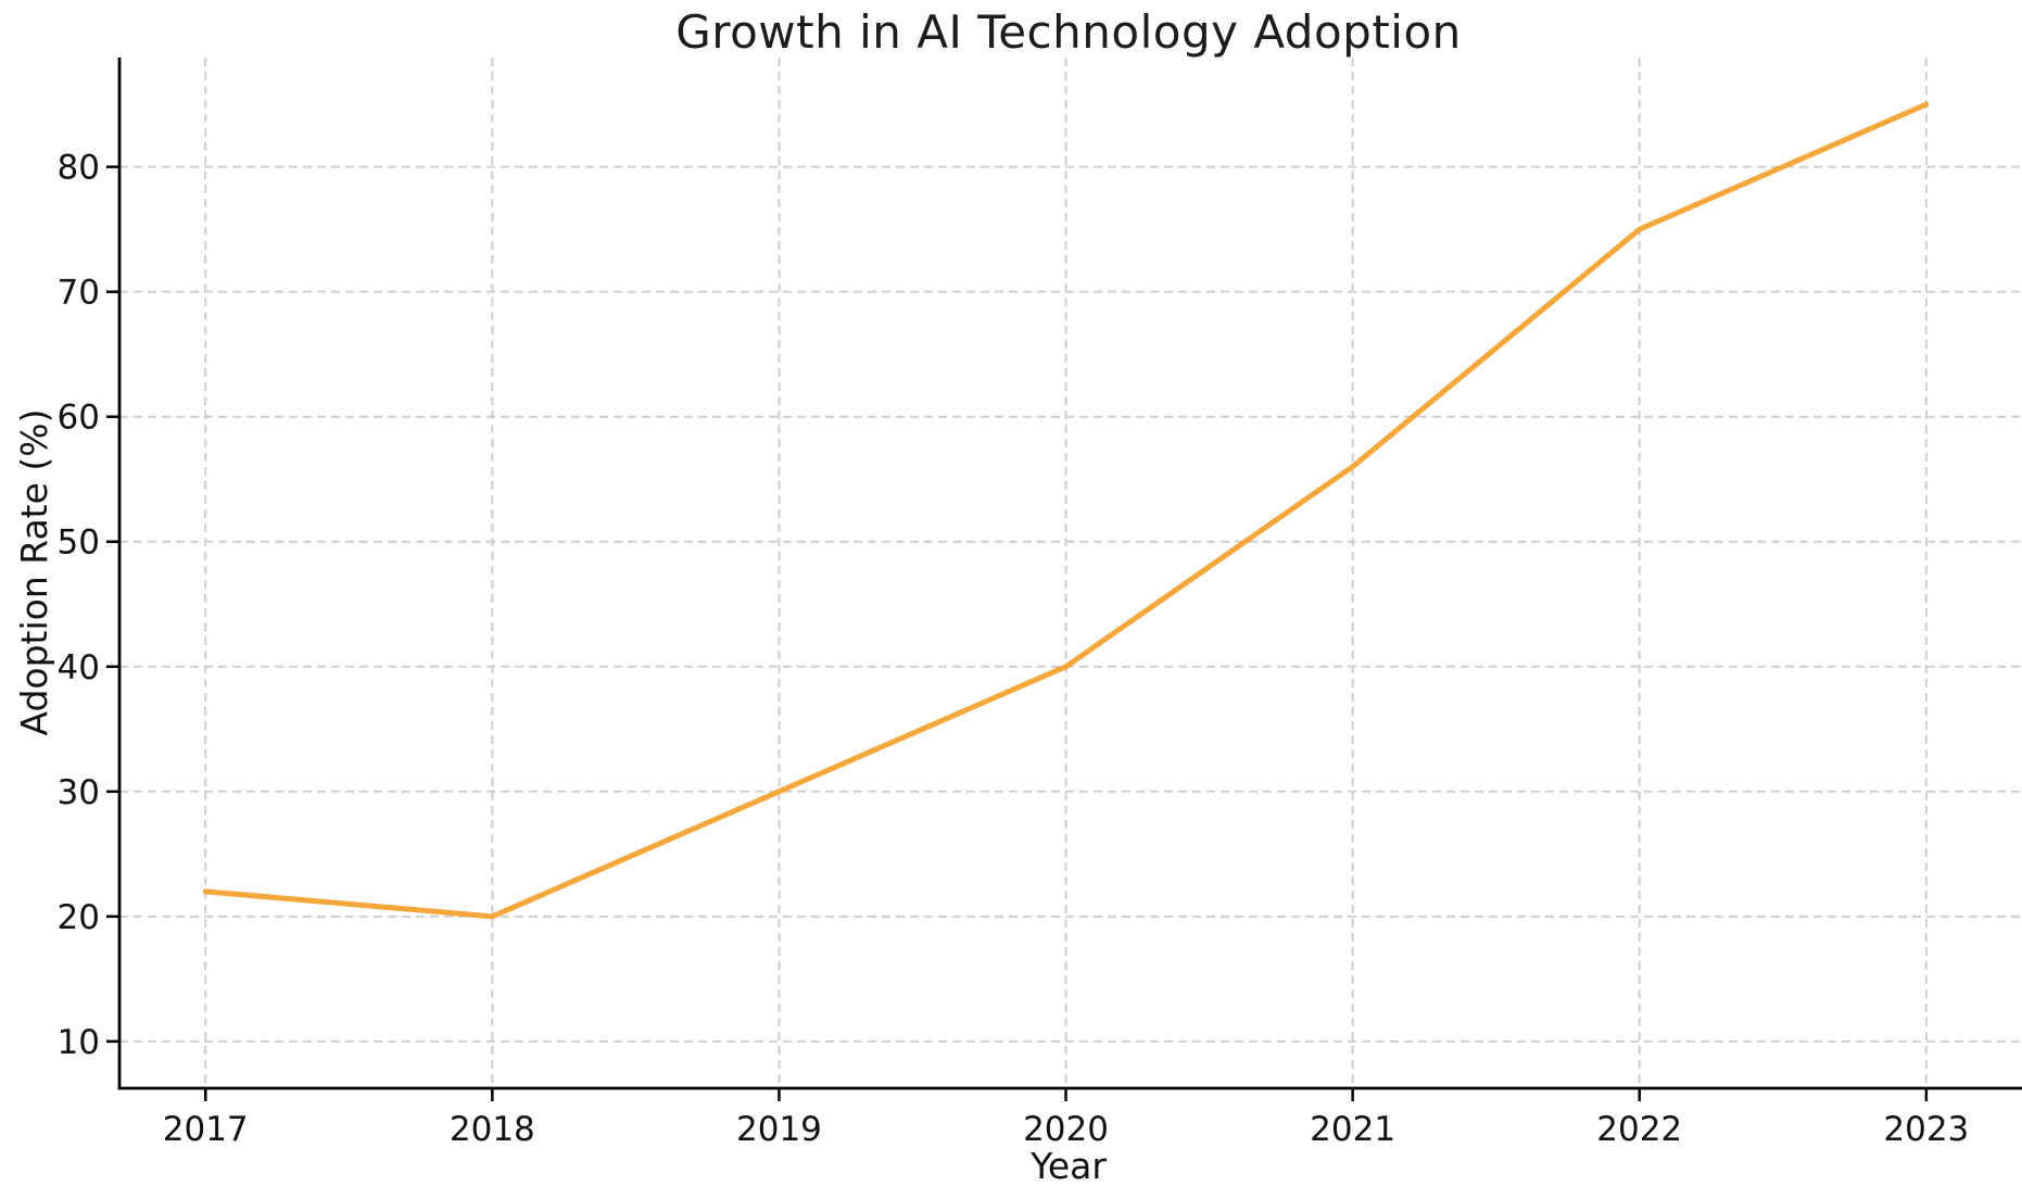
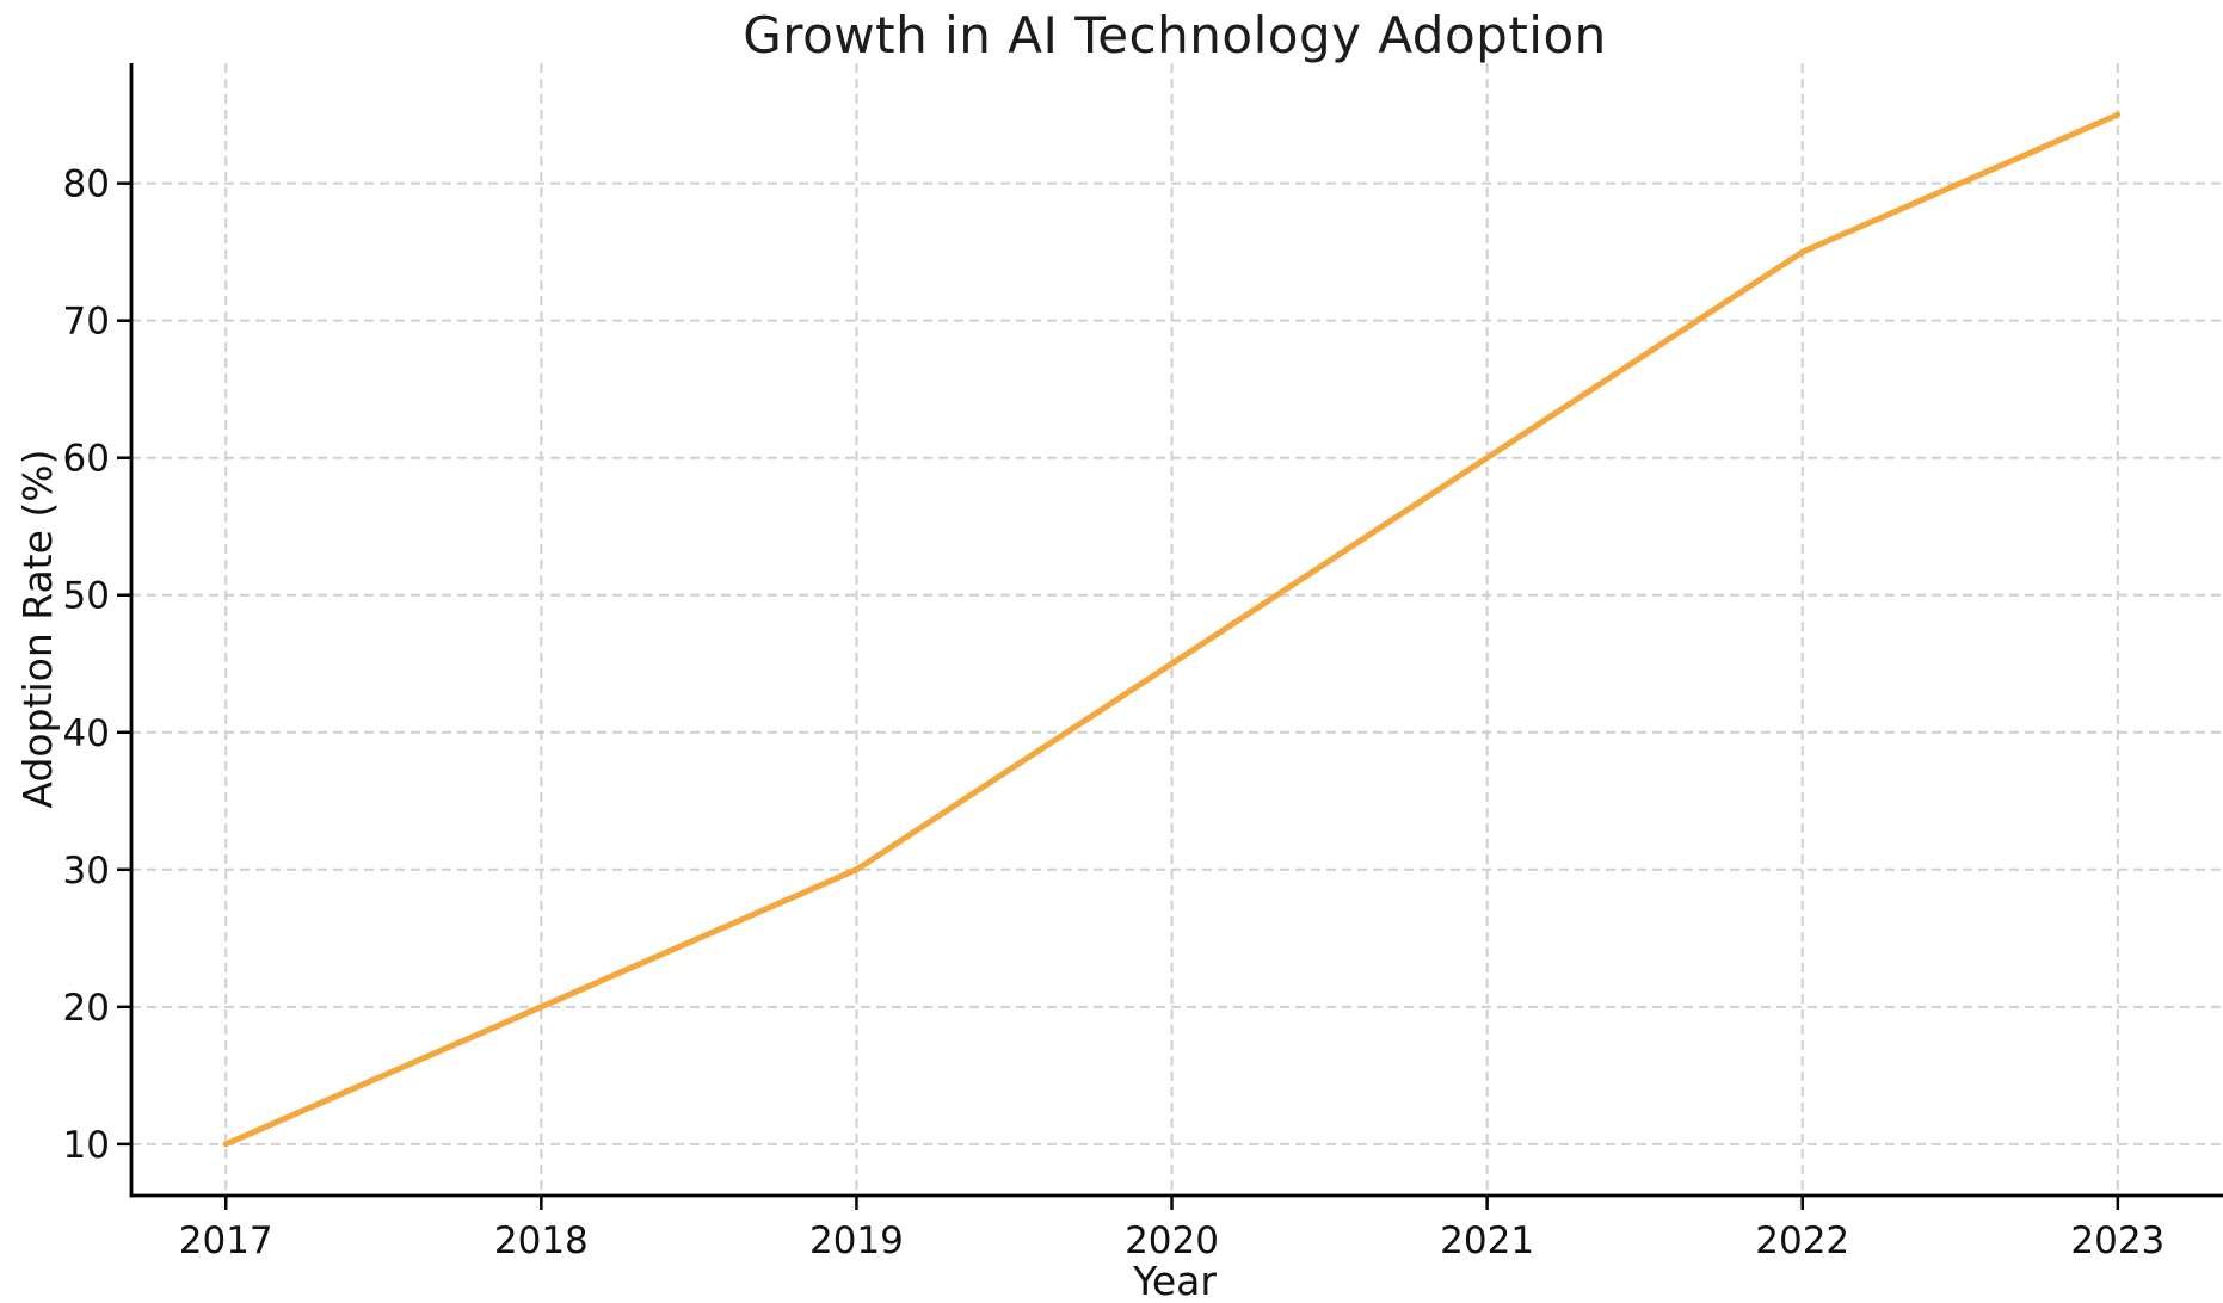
2017: 22 -> 10
2020: 40 -> 45
2021: 56 -> 60
